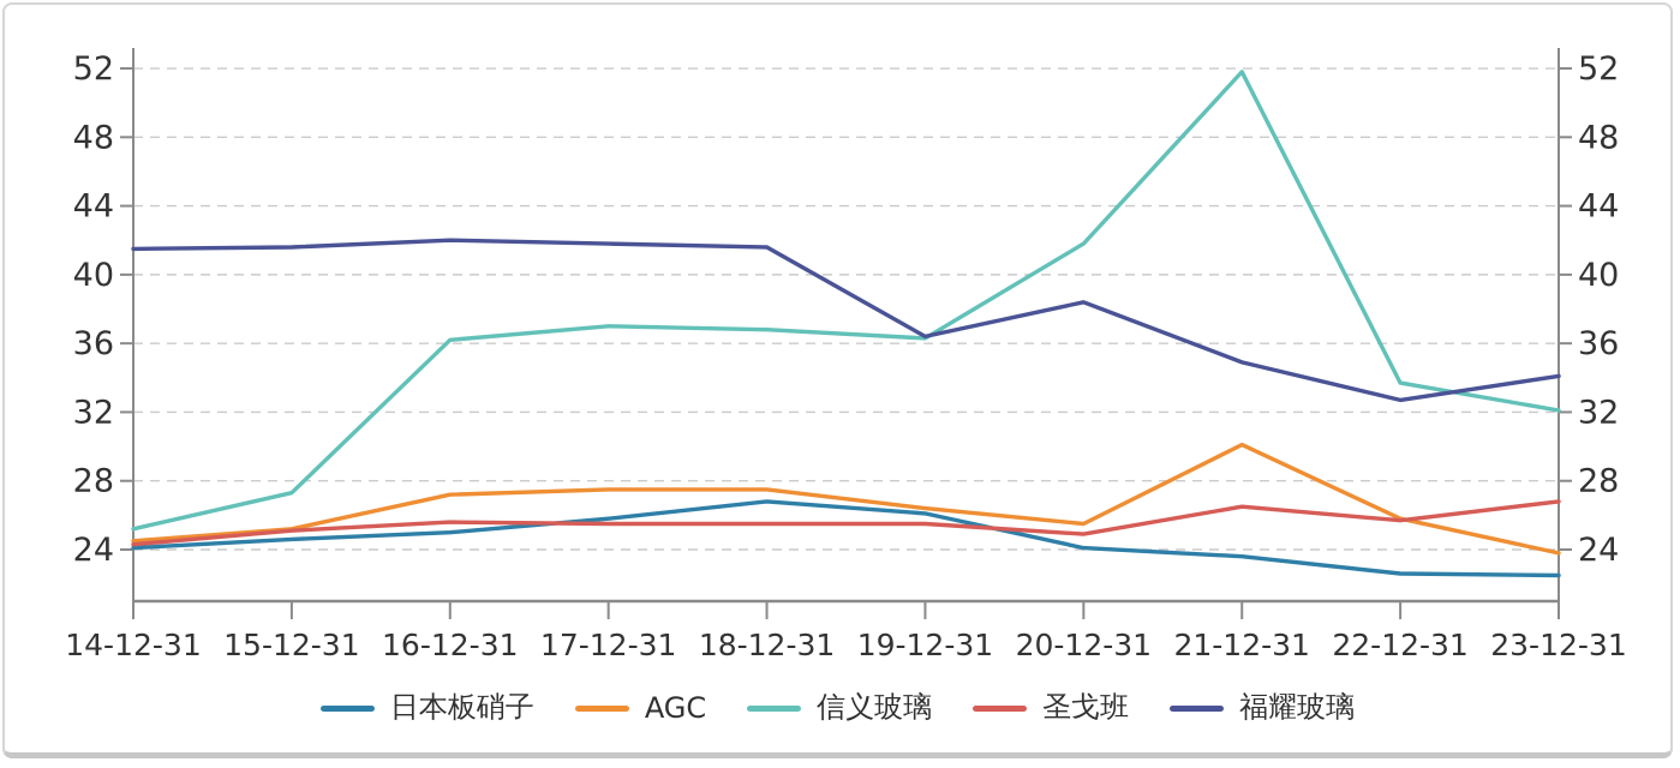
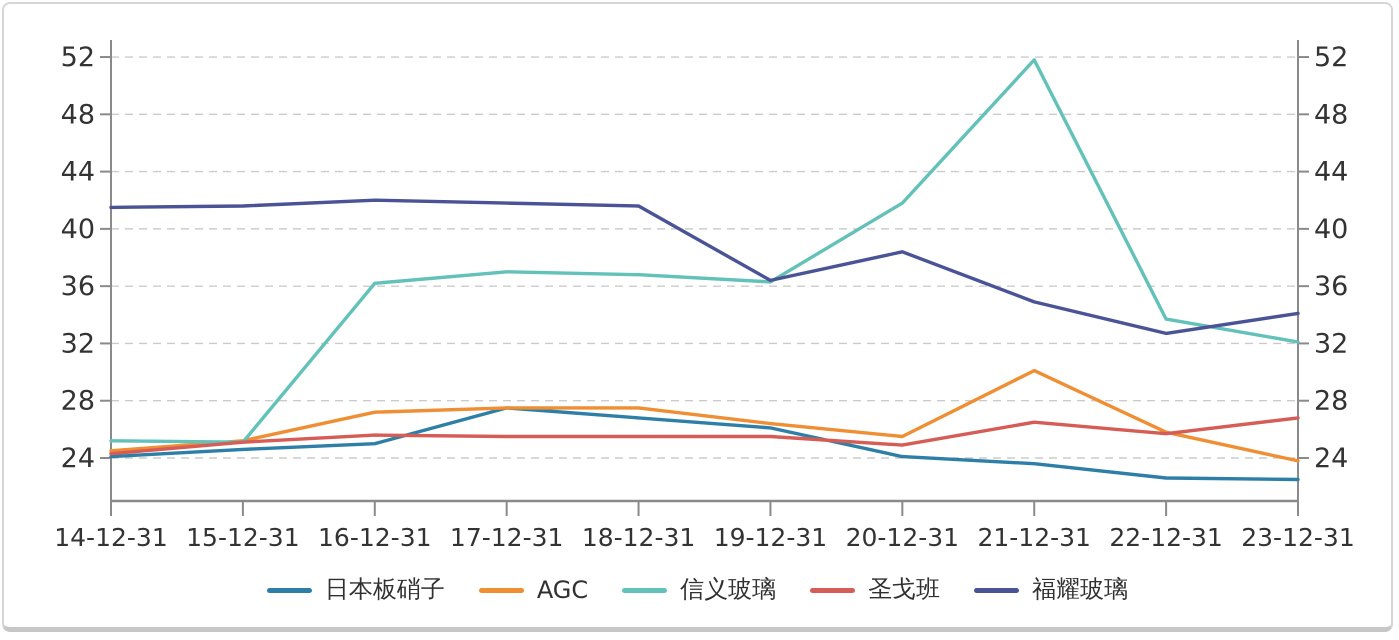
信义玻璃/15-12-31: 27.3 -> 25.1
日本板硝子/17-12-31: 25.8 -> 27.5
